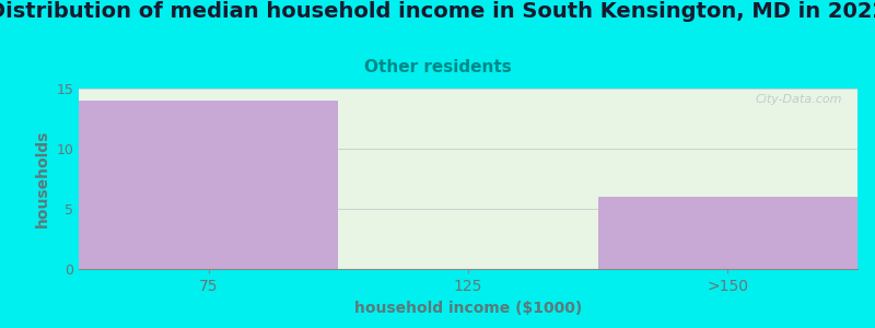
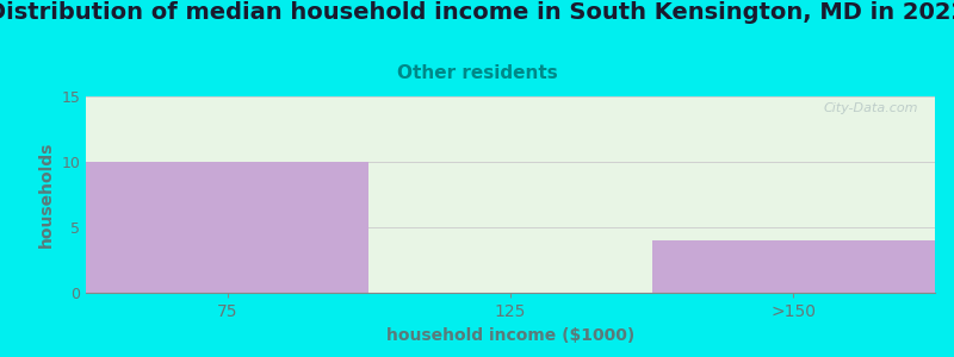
75: 14 -> 10
>150: 6 -> 4
